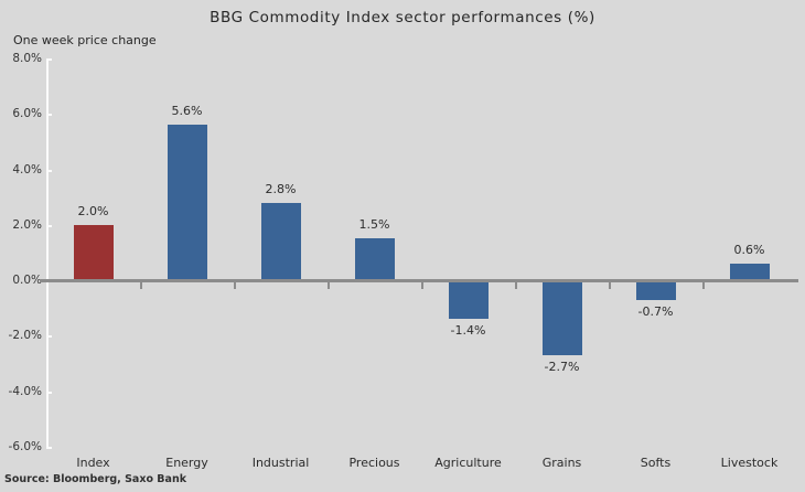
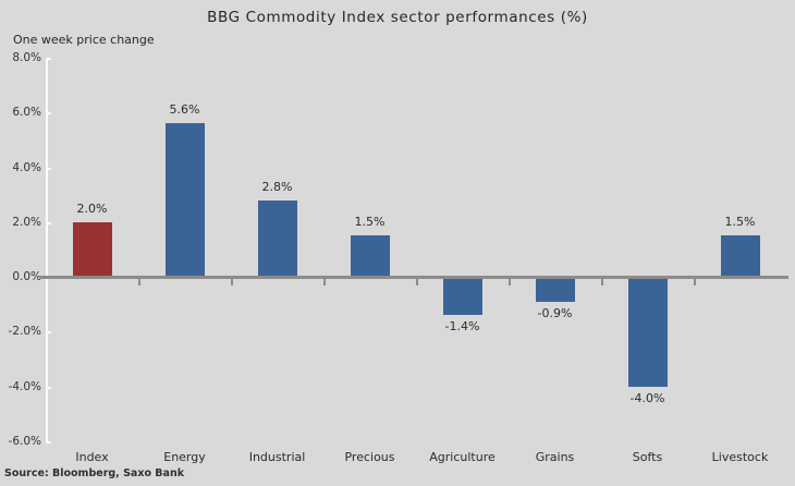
Grains: -2.7% -> -0.9%
Softs: -0.7% -> -4.0%
Livestock: 0.6% -> 1.5%
